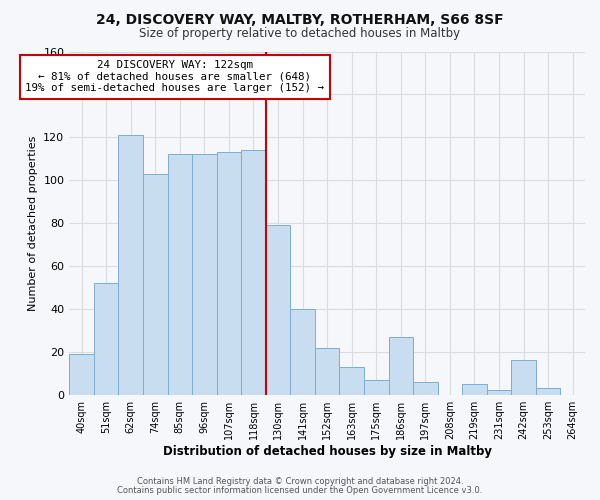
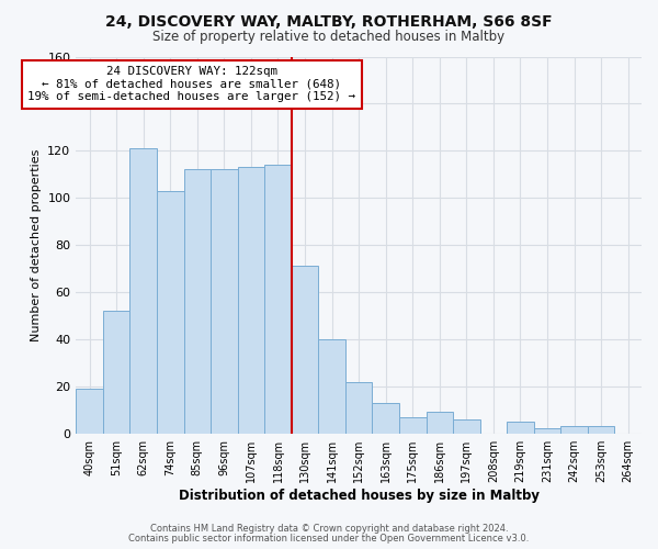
130sqm: 79 -> 71
186sqm: 27 -> 9
242sqm: 16 -> 3
